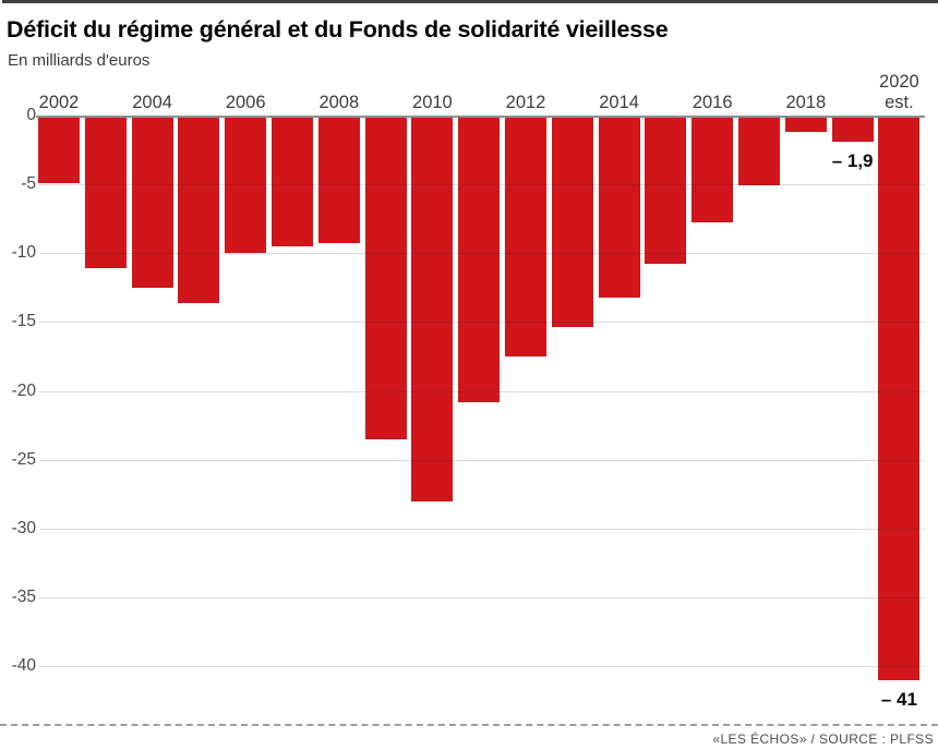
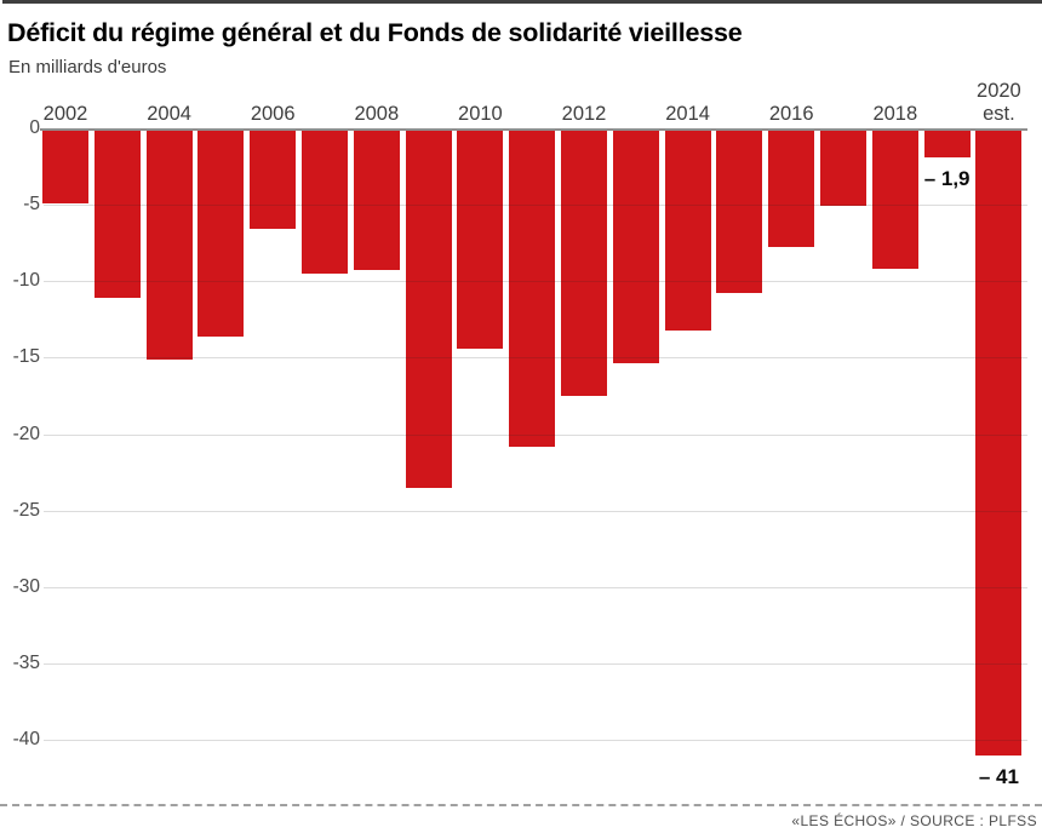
2004: -12.5 -> -15.1
2006: -10.0 -> -6.6
2010: -28.0 -> -14.4
2018: -1.2 -> -9.2
